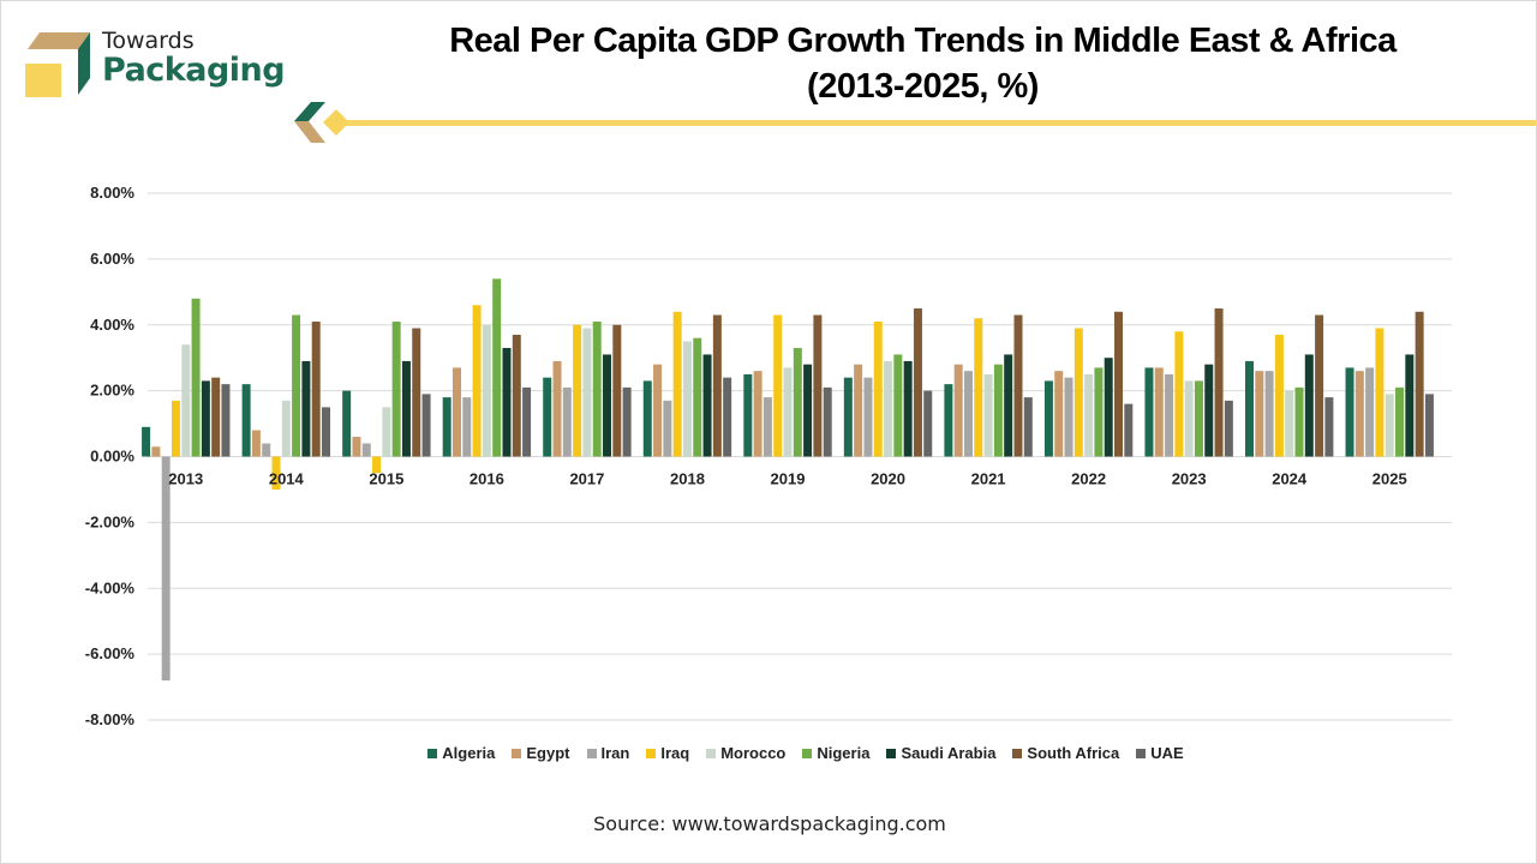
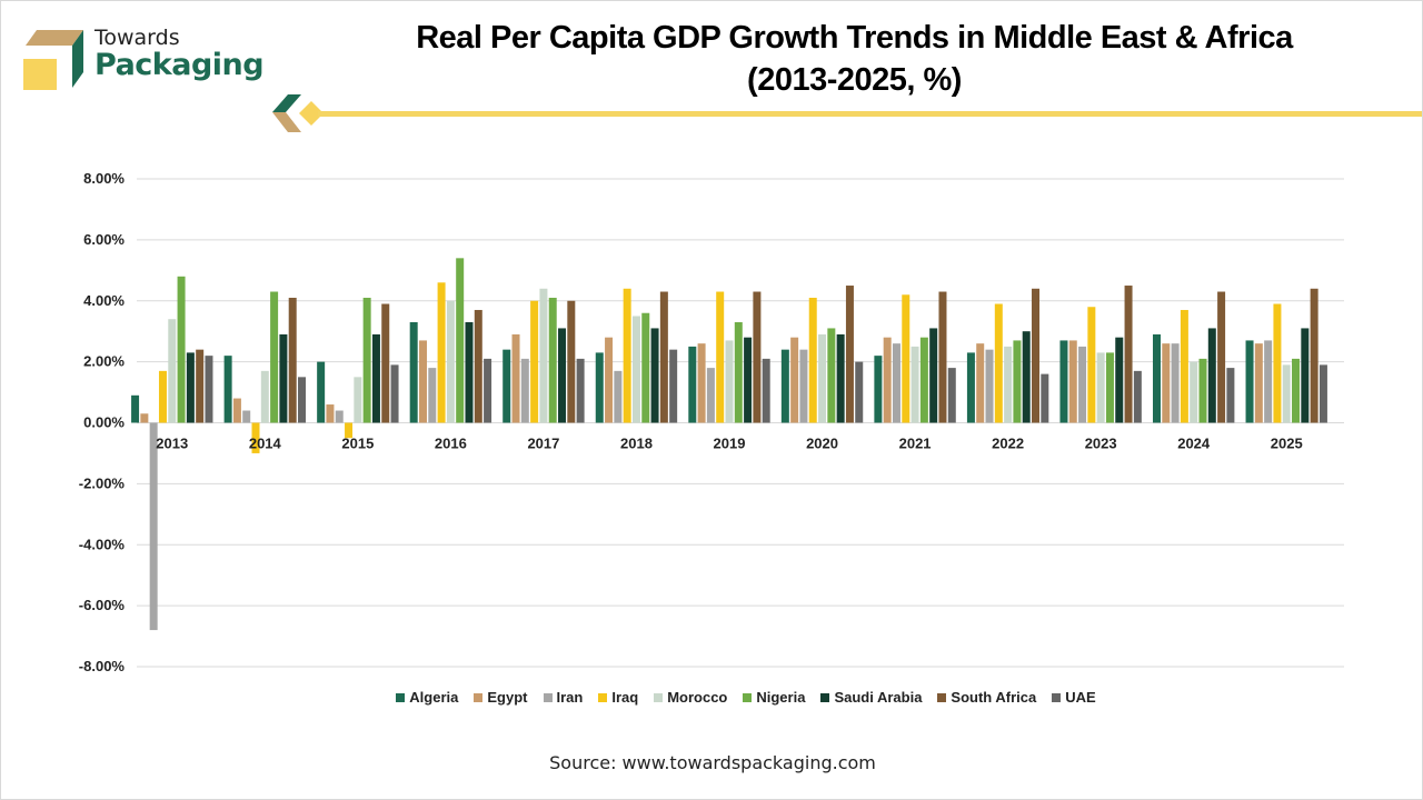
Algeria/2016: 1.8% -> 3.3%
Morocco/2017: 3.9% -> 4.4%
